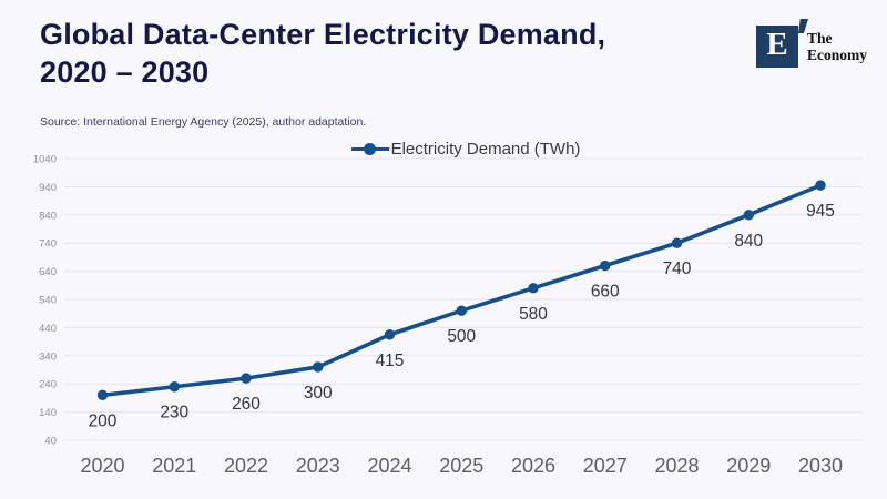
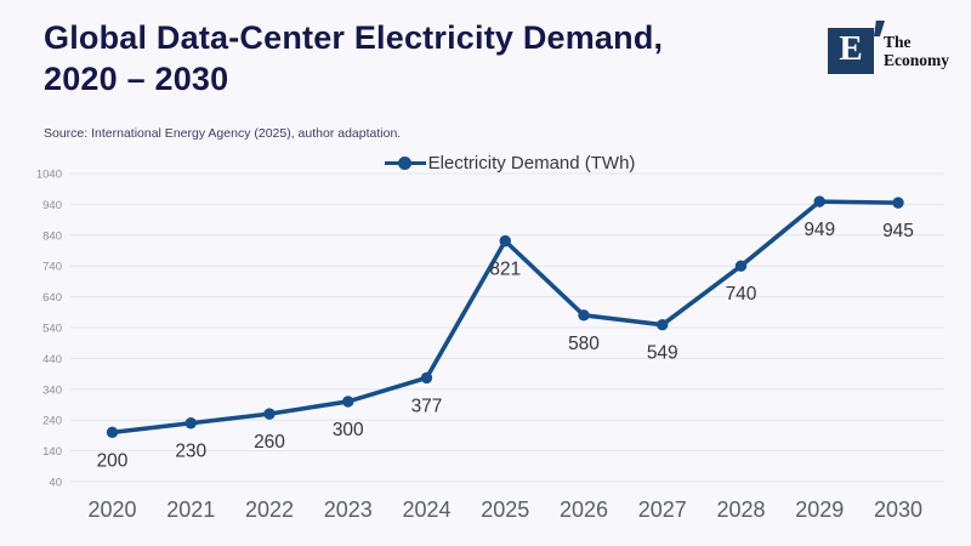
2024: 415 -> 377
2025: 500 -> 821
2027: 660 -> 549
2029: 840 -> 949
